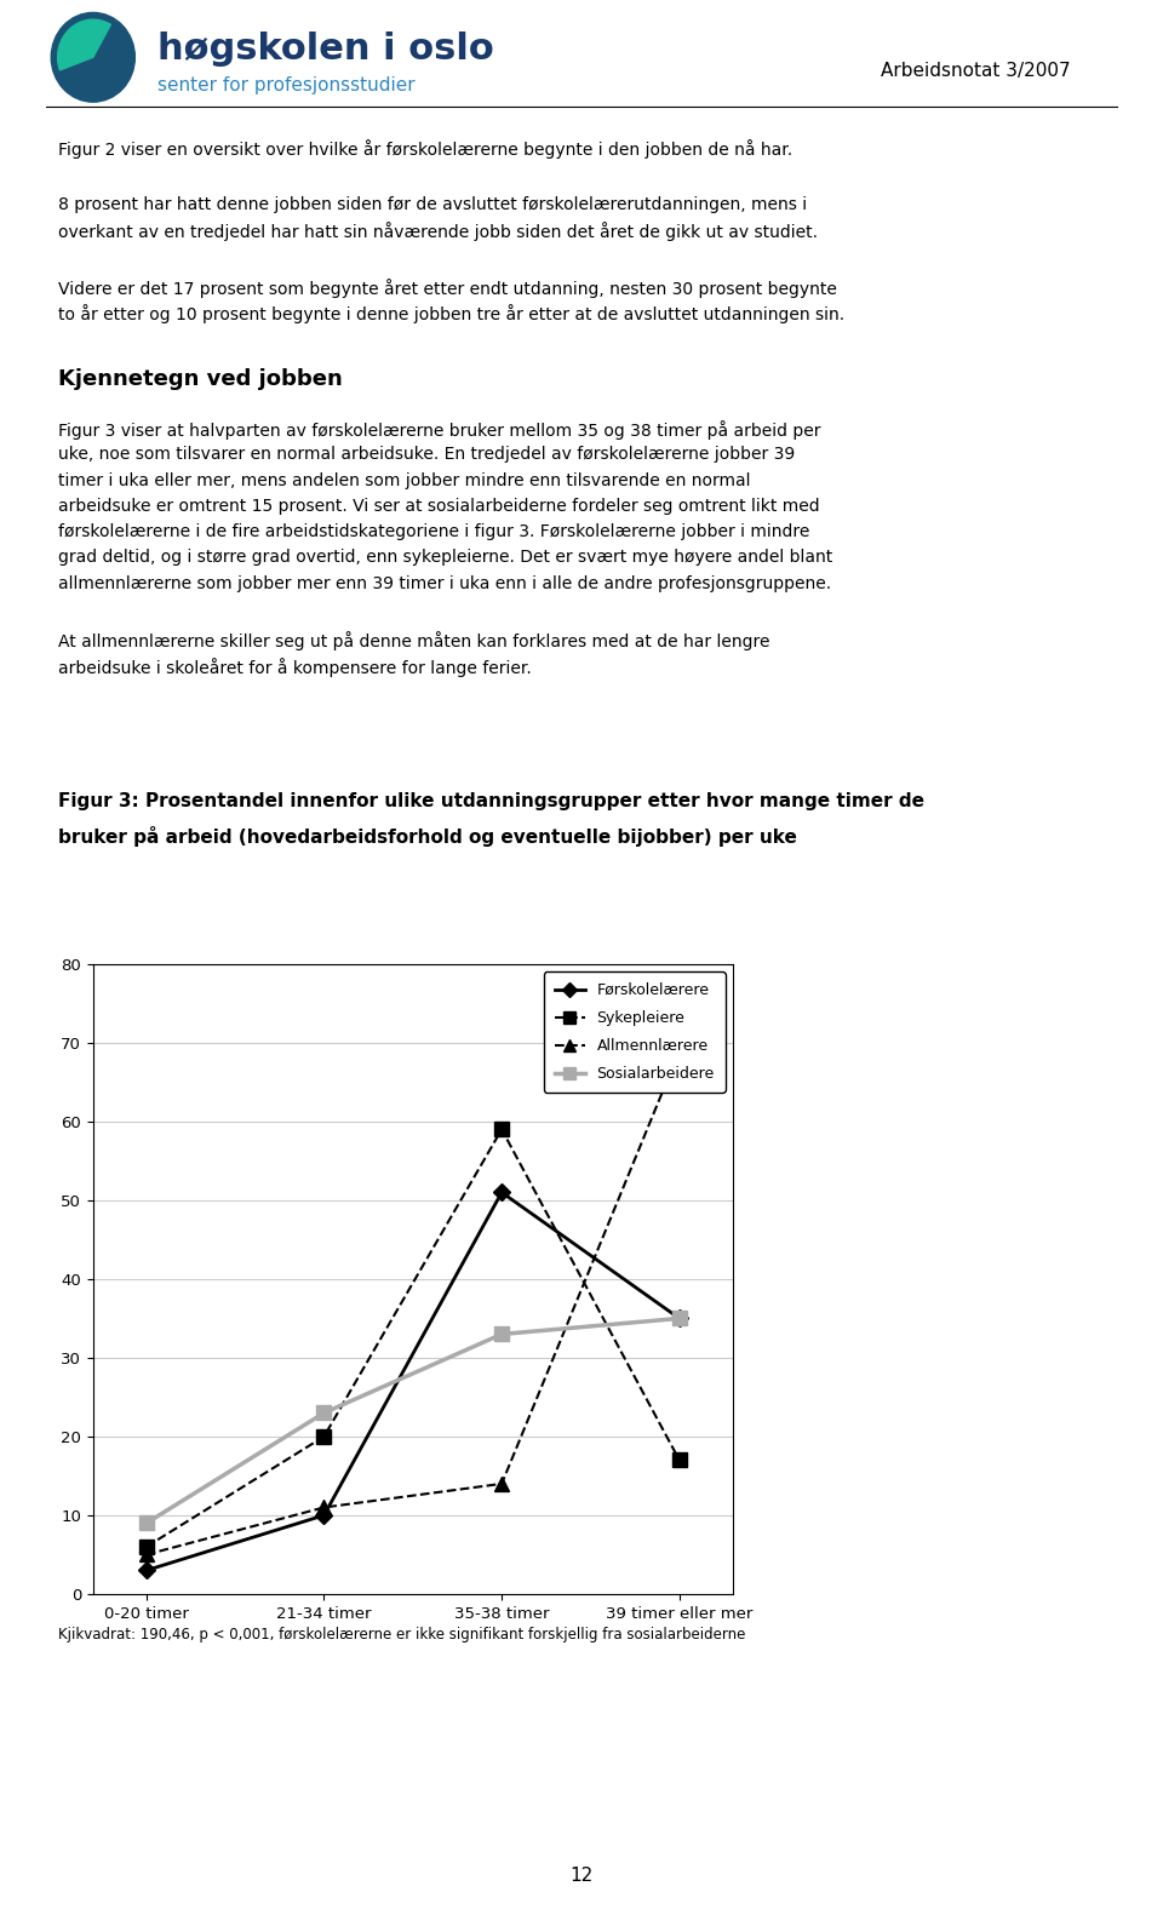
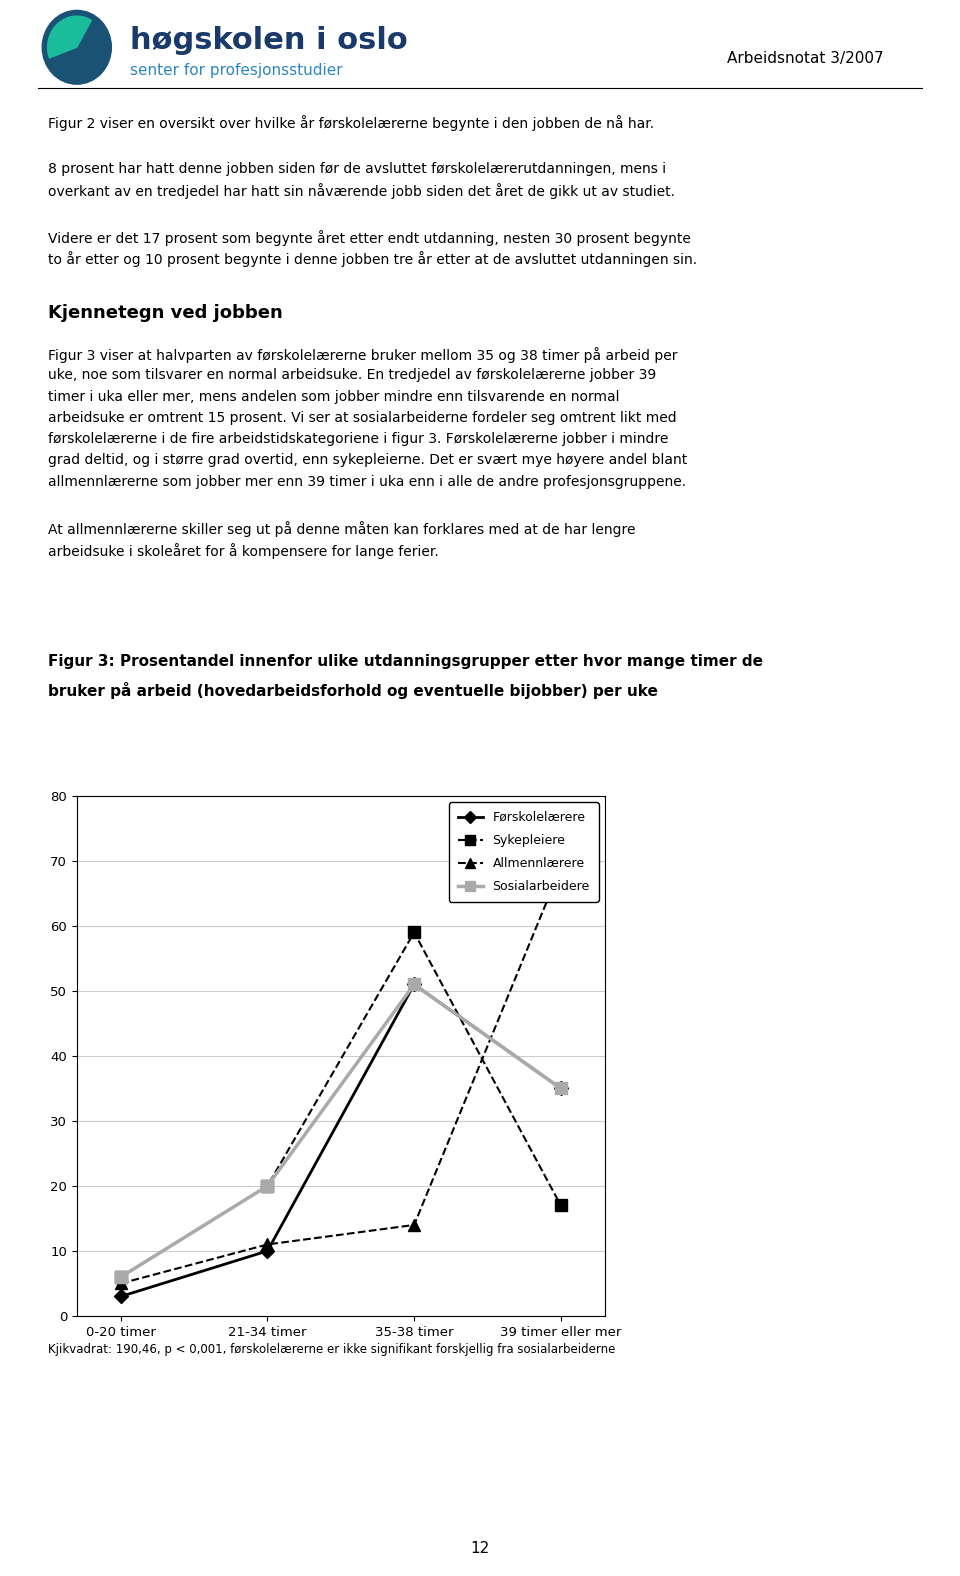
Sosialarbeidere/0-20 timer: 9 -> 6
Sosialarbeidere/21-34 timer: 23 -> 20
Sosialarbeidere/35-38 timer: 33 -> 51
